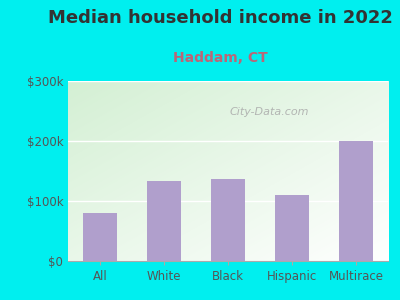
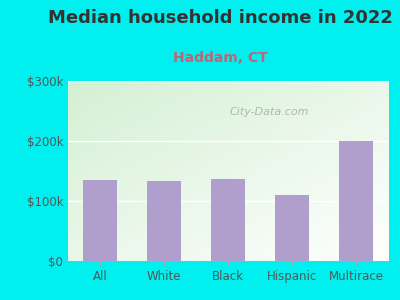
All: $80k -> $135k
